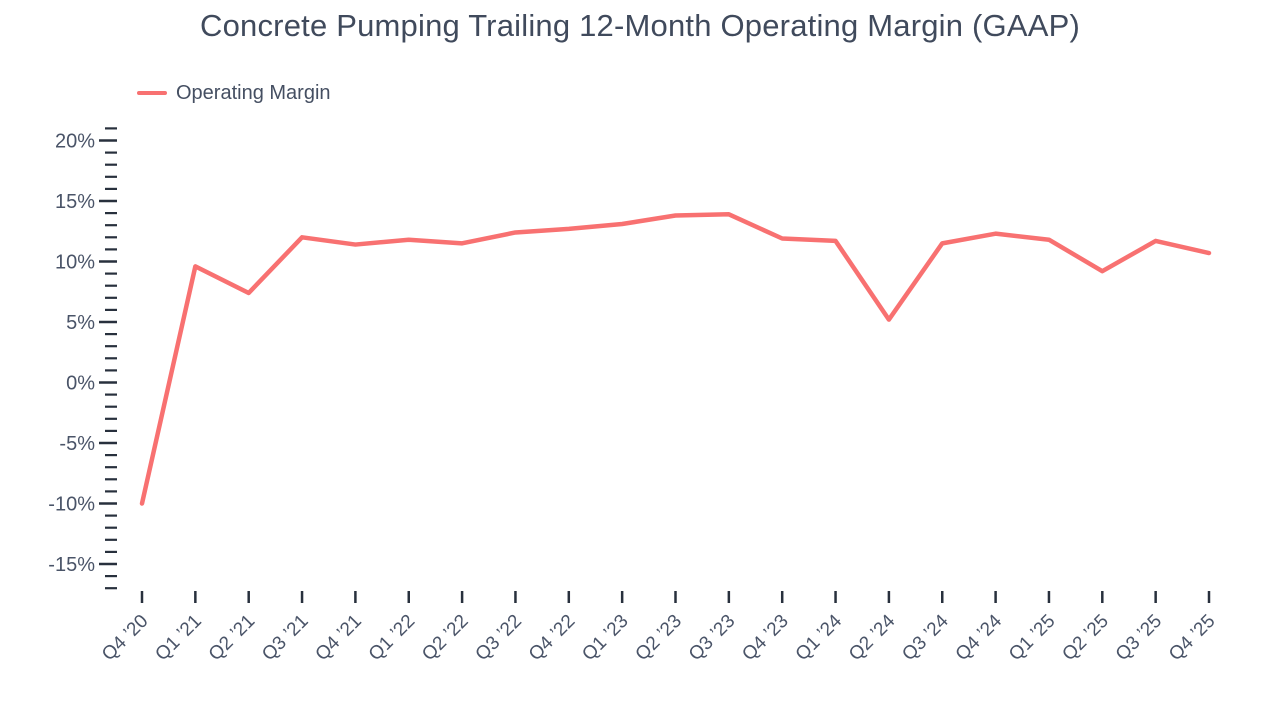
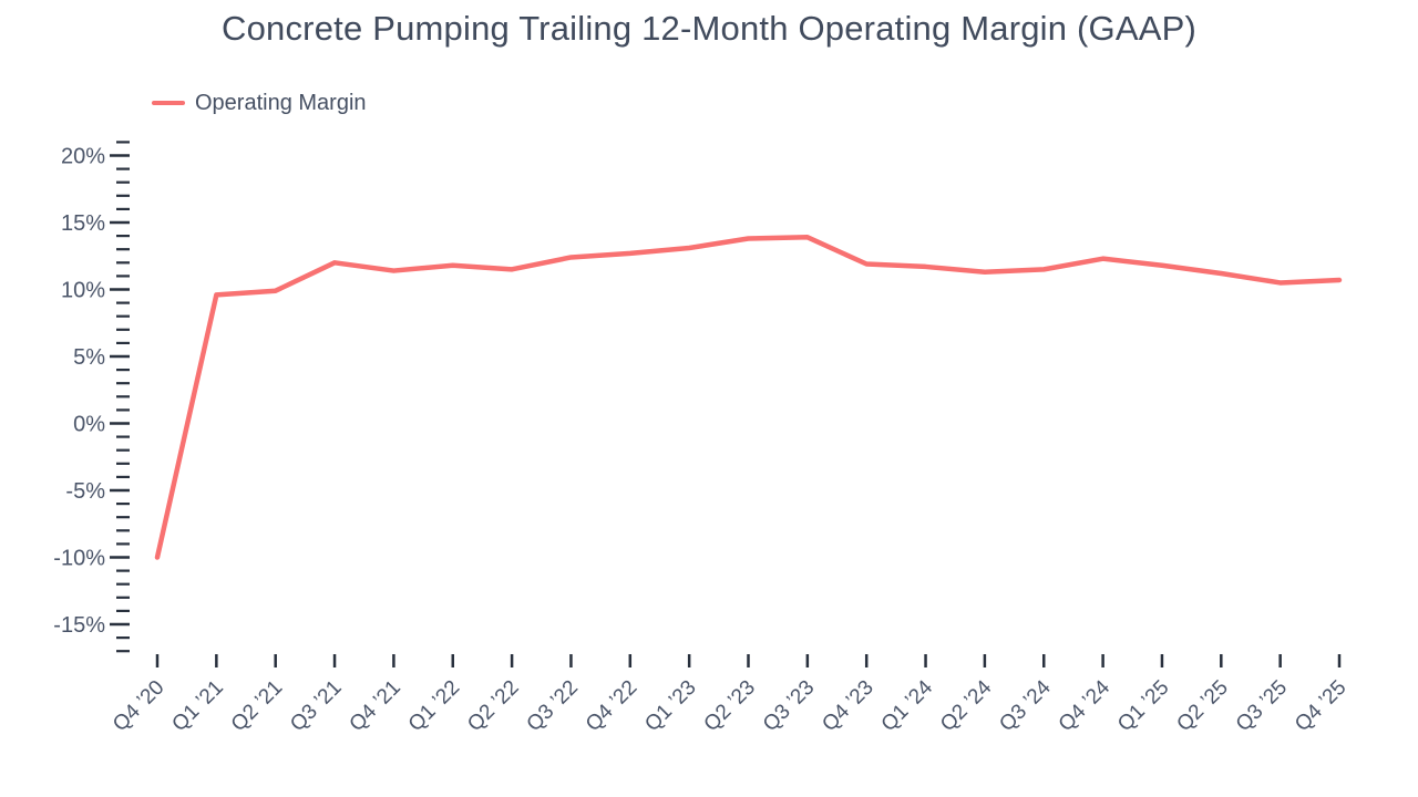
Q2 ’21: 7.4% -> 9.9%
Q2 ’24: 5.2% -> 11.3%
Q2 ’25: 9.2% -> 11.2%
Q3 ’25: 11.7% -> 10.5%
